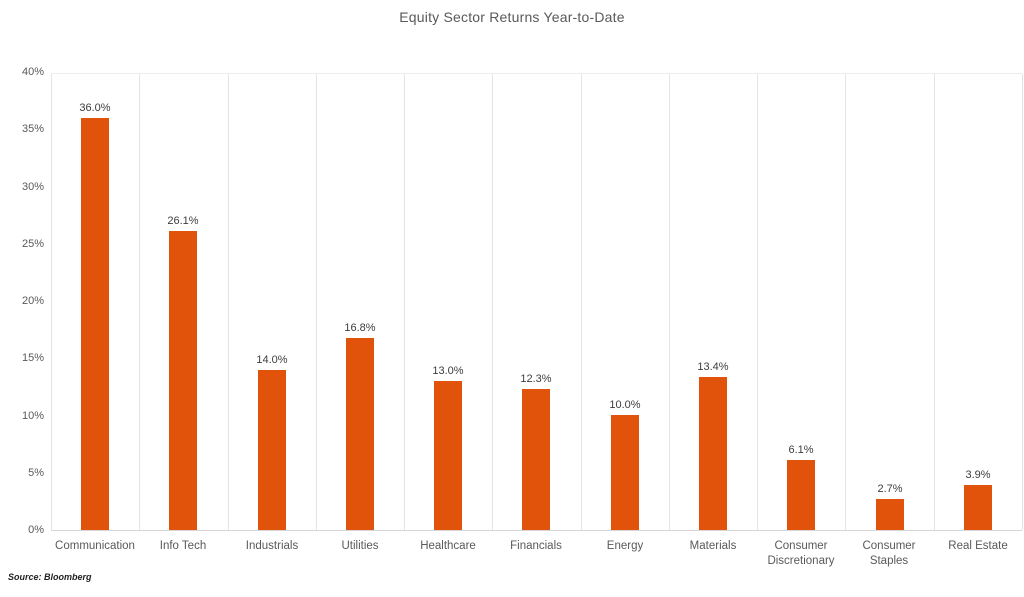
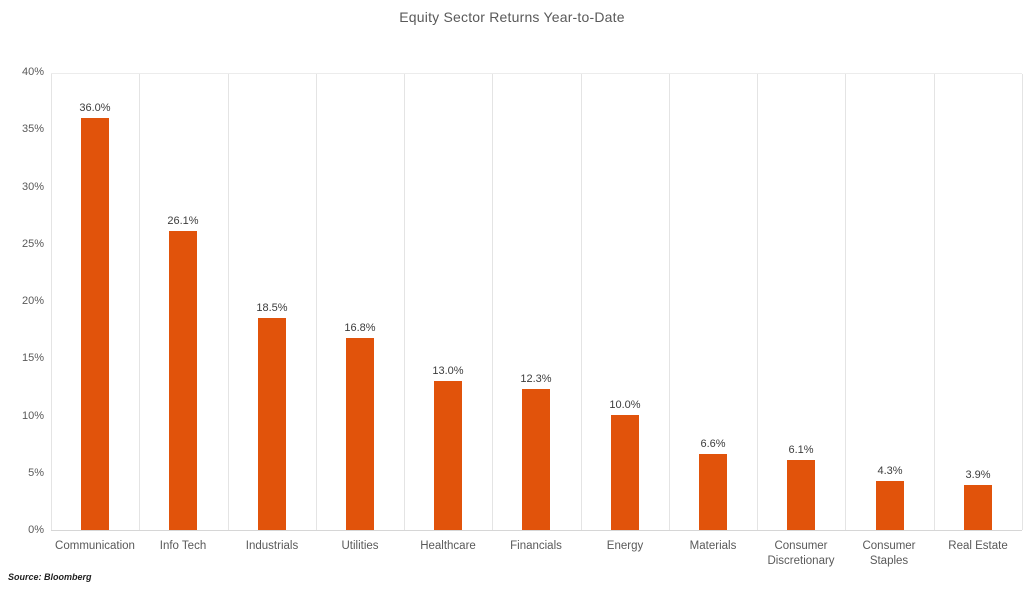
Industrials: 14.0% -> 18.5%
Materials: 13.4% -> 6.6%
Consumer Staples: 2.7% -> 4.3%
